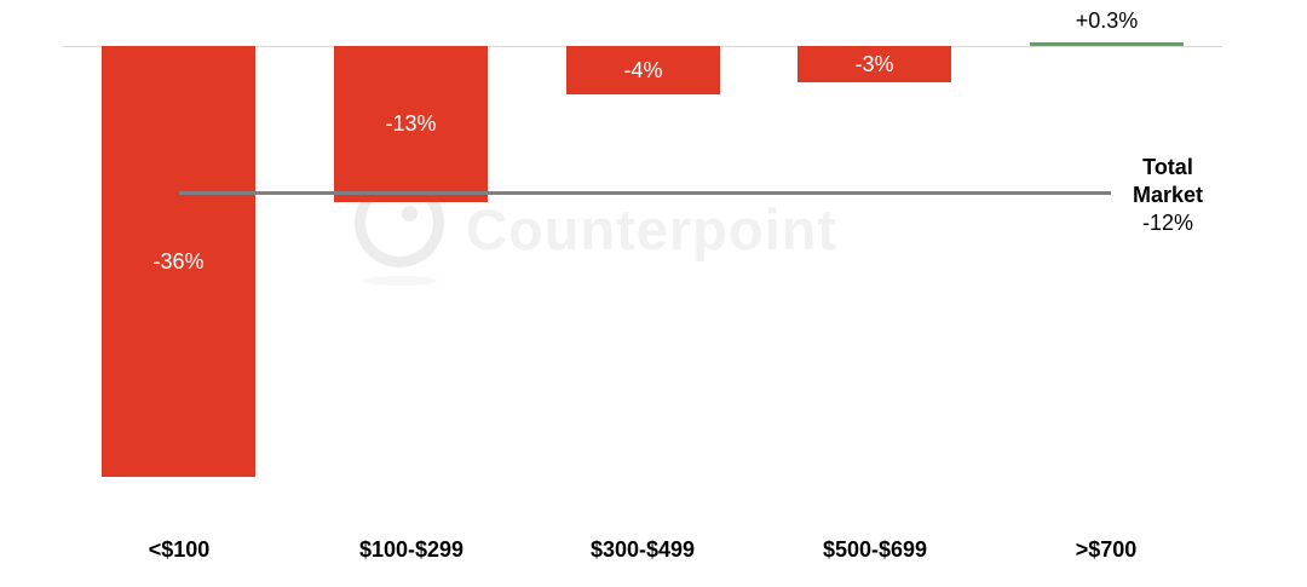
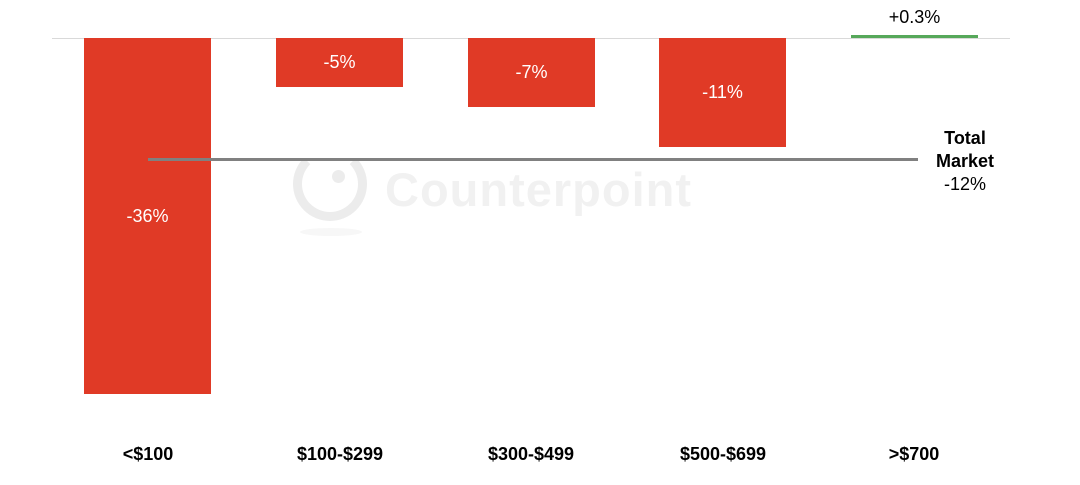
$100-$299: -13% -> -5%
$300-$499: -4% -> -7%
$500-$699: -3% -> -11%
